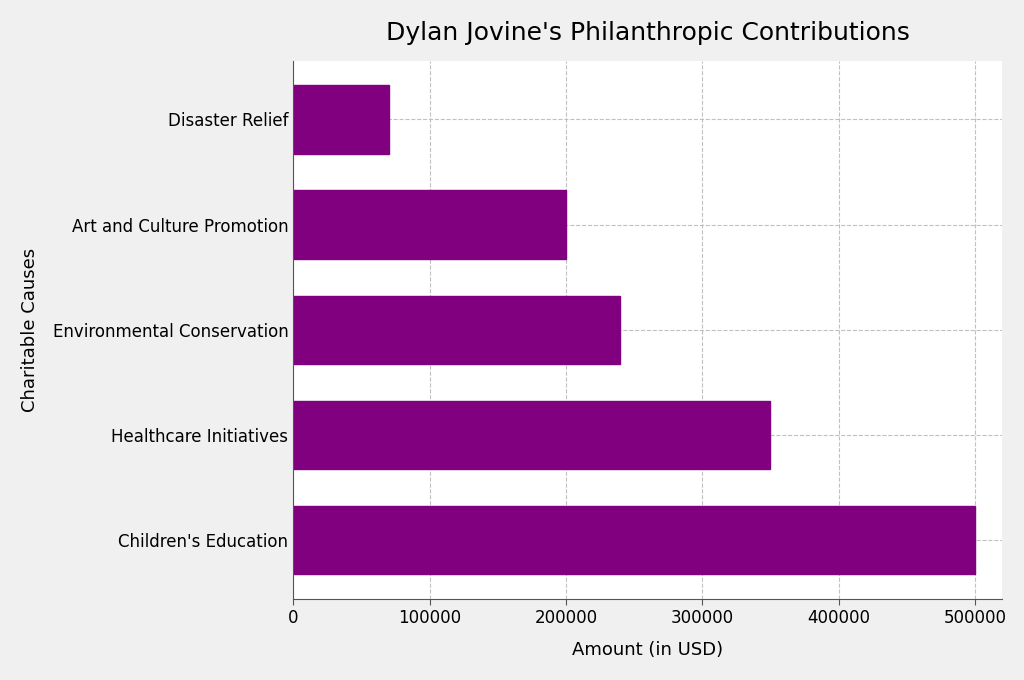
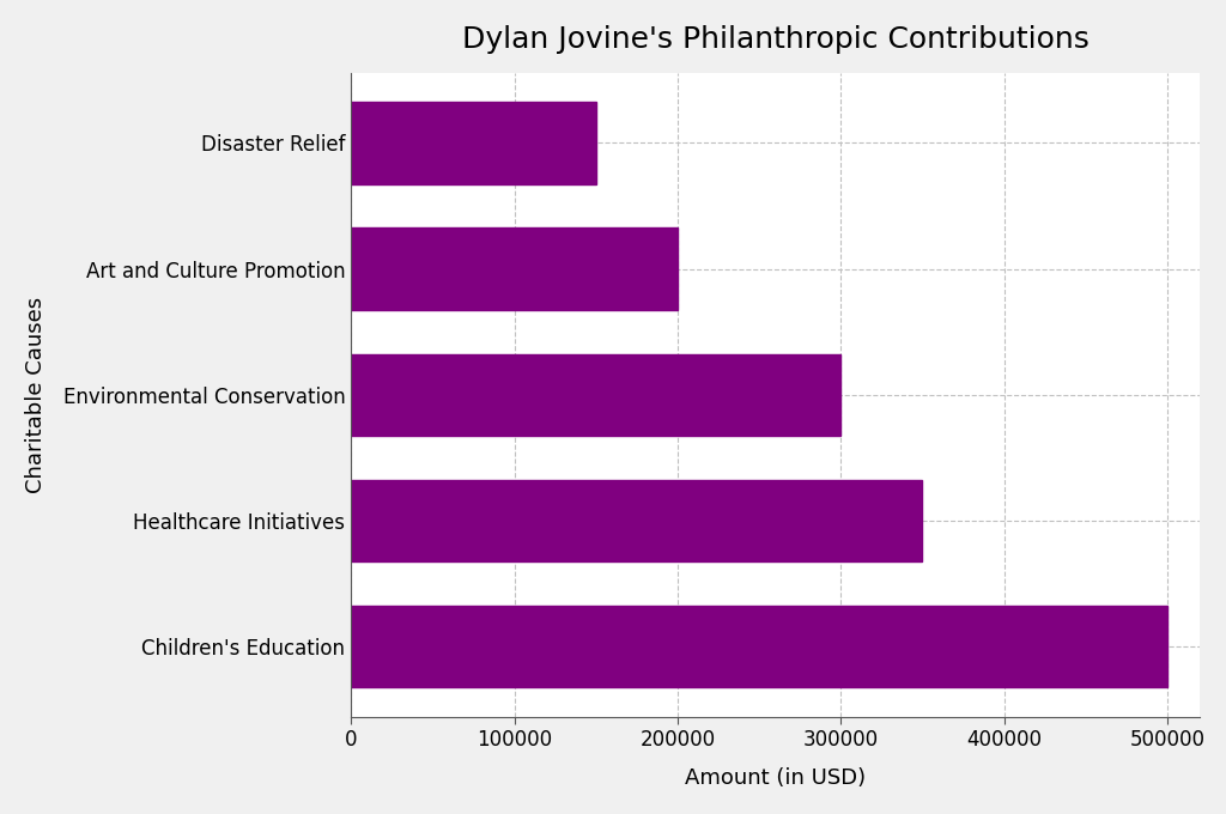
Disaster Relief: 70000 -> 150000
Environmental Conservation: 240000 -> 300000
